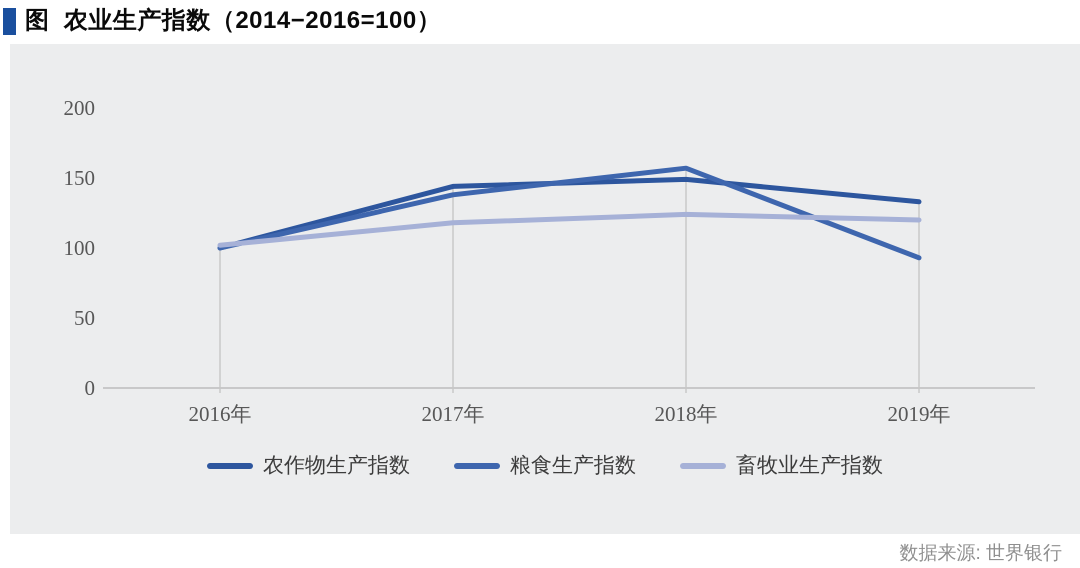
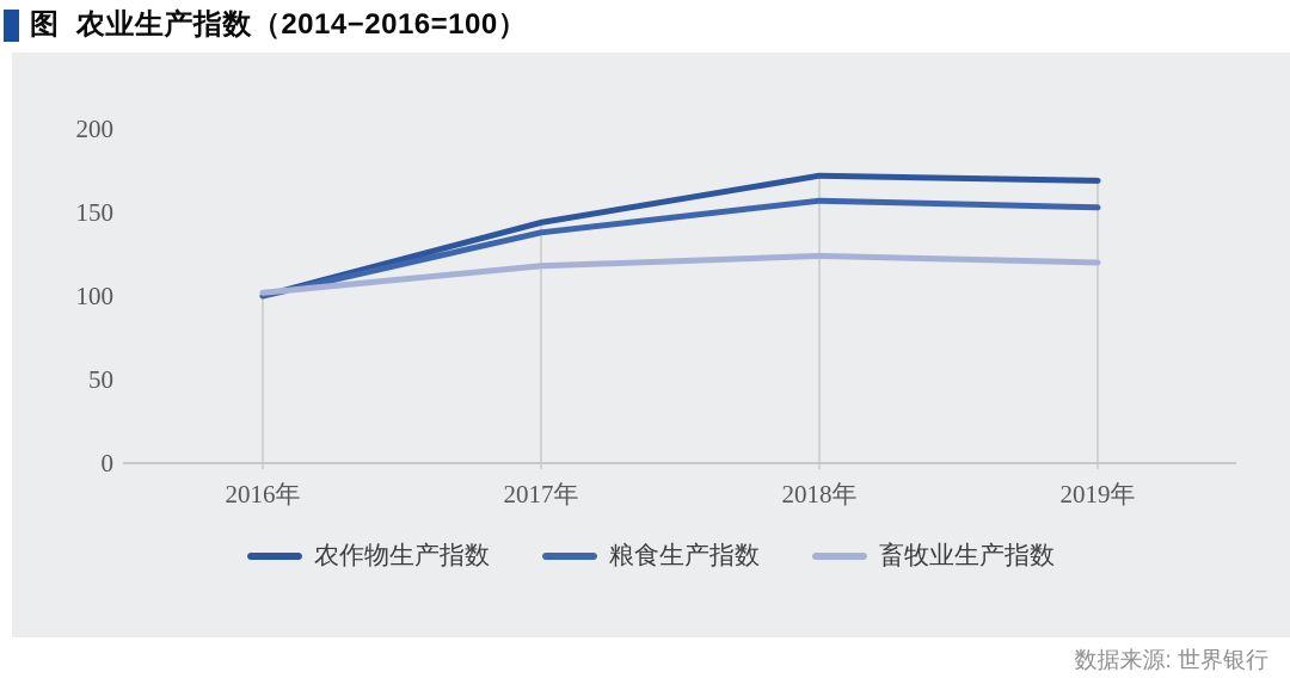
农作物生产指数/2018年: 149 -> 172
农作物生产指数/2019年: 133 -> 169
粮食生产指数/2019年: 93 -> 153
